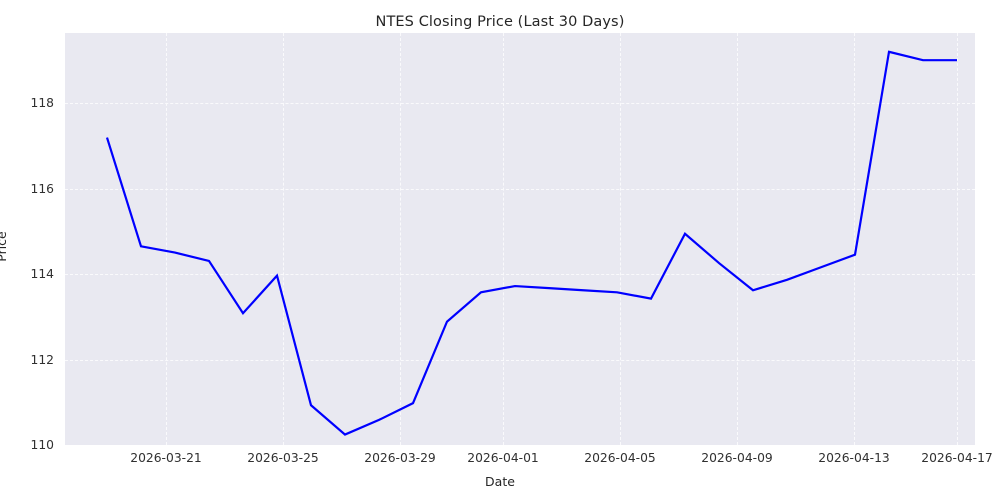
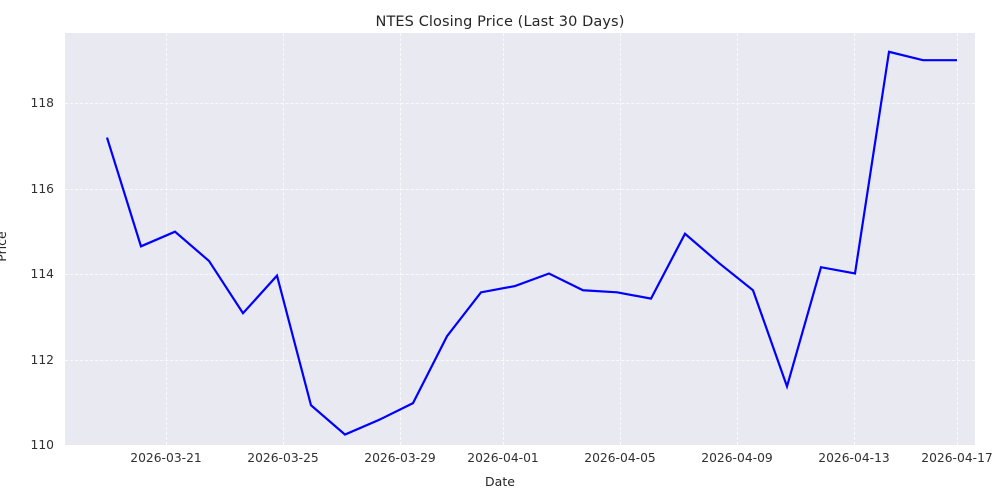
2026-03-21: 113.6 -> 114.1
2026-03-29: 112.0 -> 111.6
2026-04-01: 112.8 -> 113.1
2026-04-09: 113.0 -> 110.4
2026-04-13: 113.5 -> 113.1
